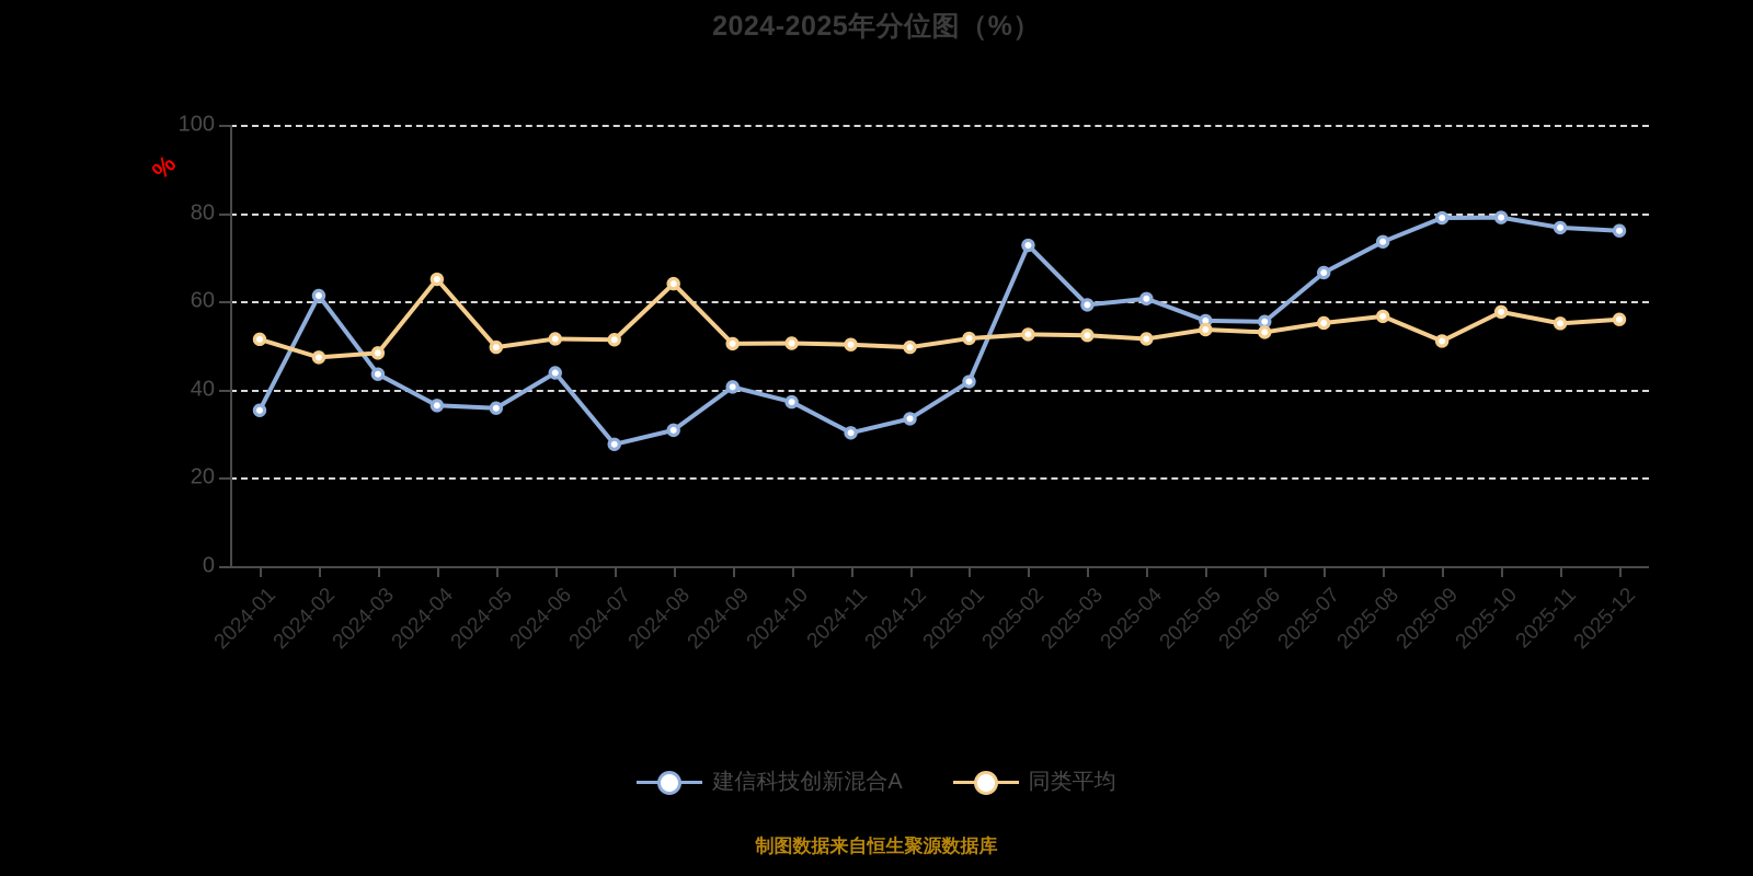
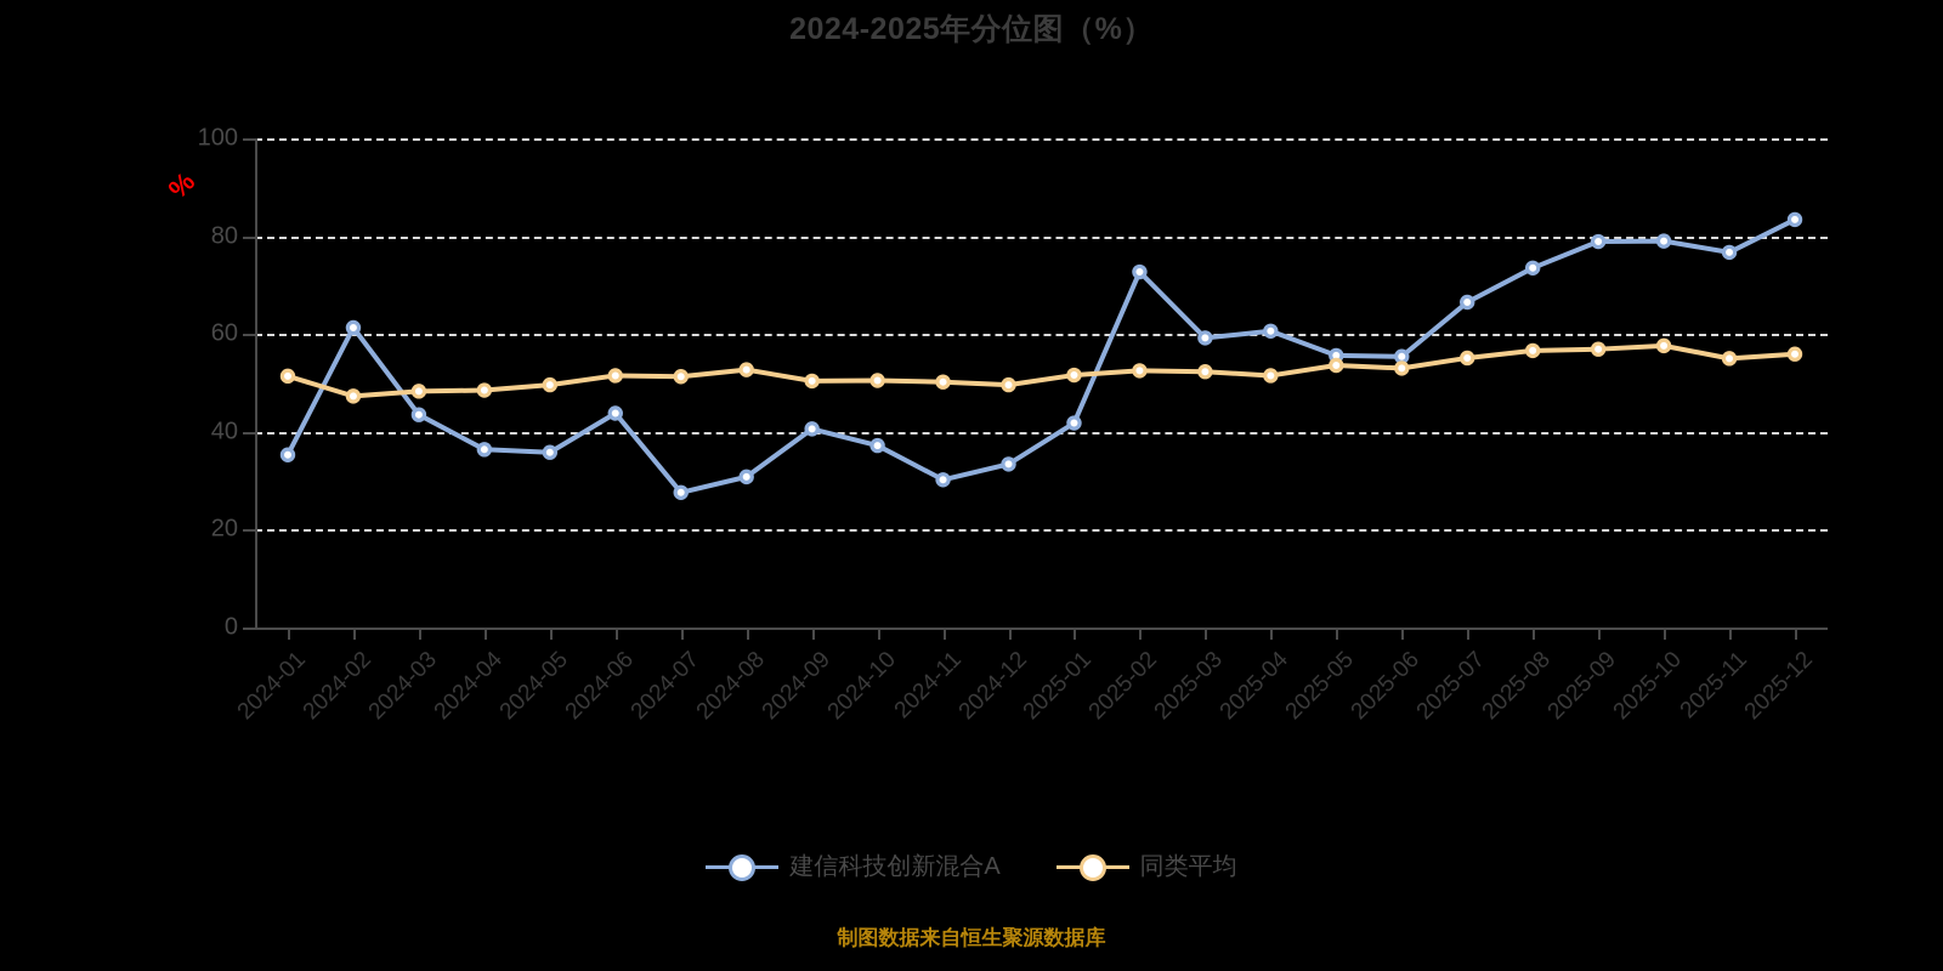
同类平均/2024-04: 65 -> 48
同类平均/2024-08: 64 -> 53
同类平均/2025-09: 51 -> 57
建信科技创新混合A/2025-12: 76 -> 83
